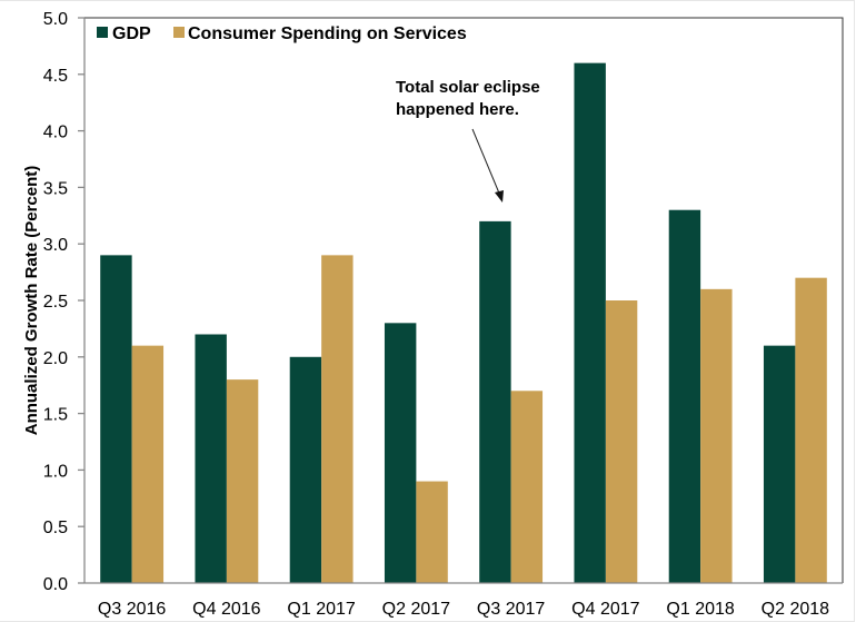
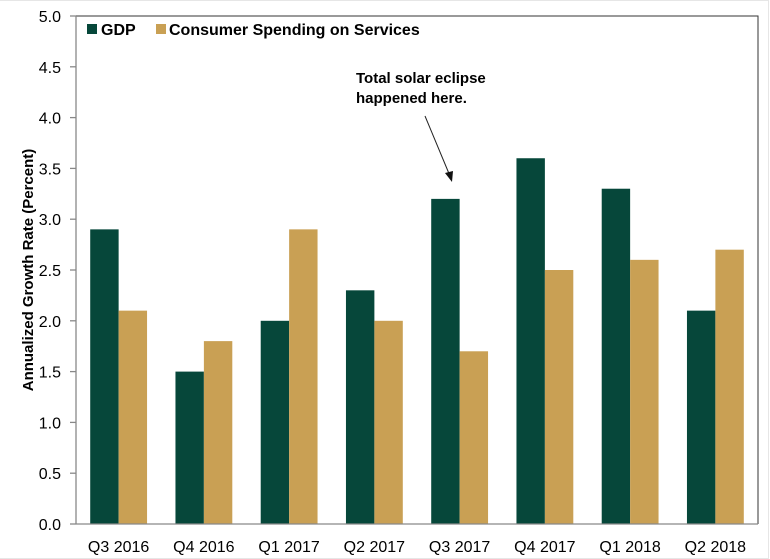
GDP/Q4 2016: 2.2 -> 1.5
Consumer Spending on Services/Q2 2017: 0.9 -> 2.0
GDP/Q4 2017: 4.6 -> 3.6
